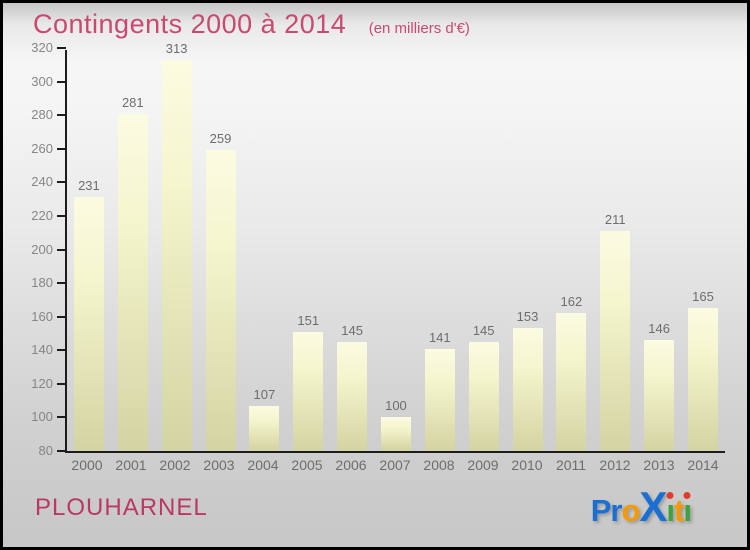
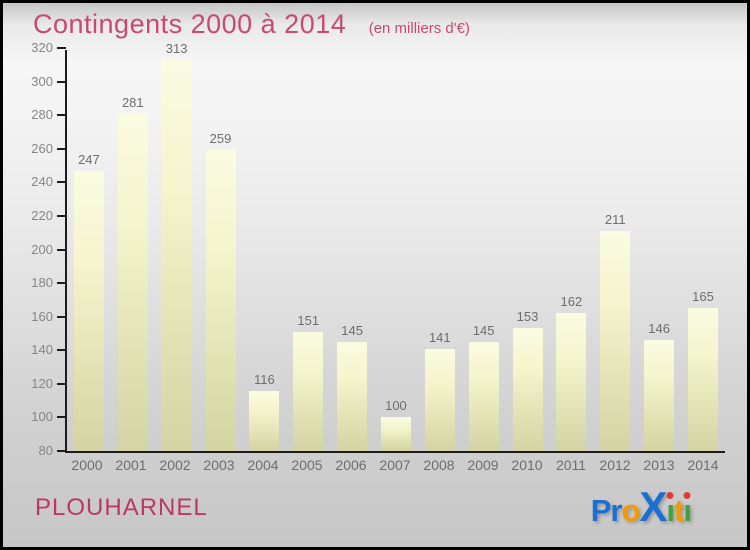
2000: 231 -> 247
2004: 107 -> 116
